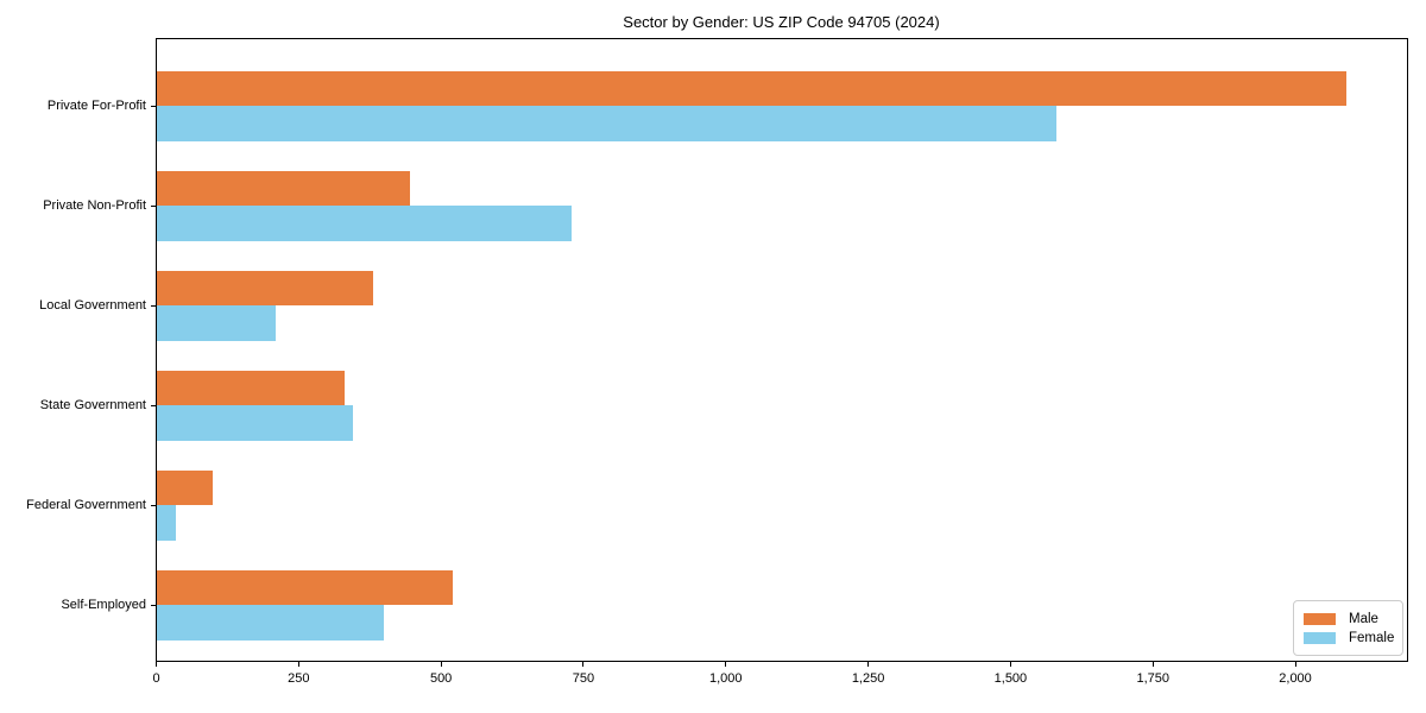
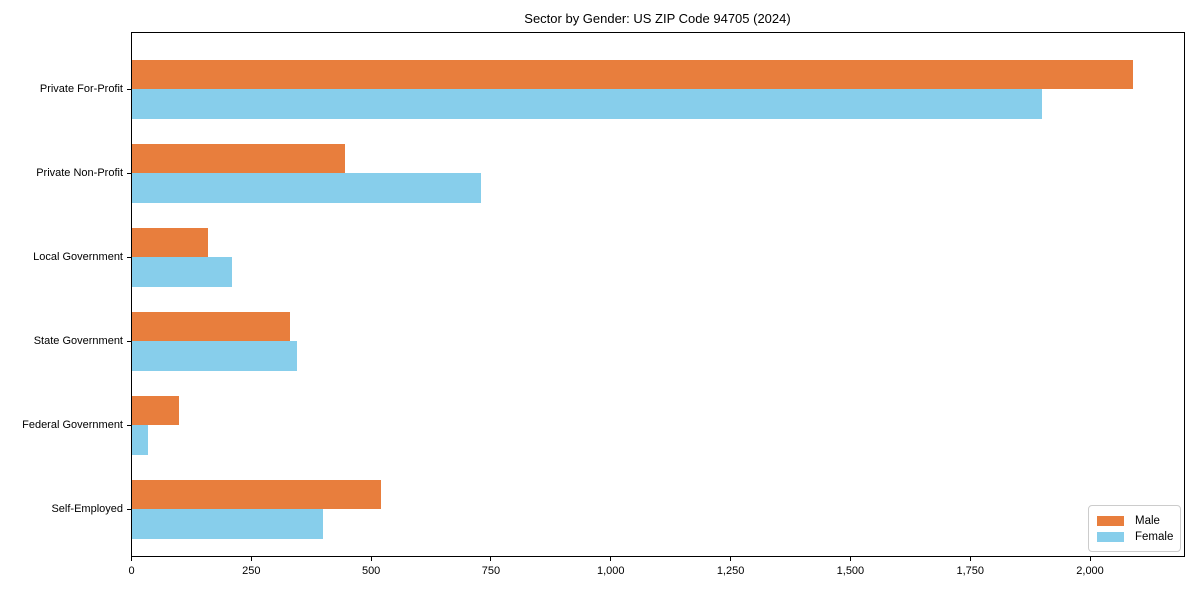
Female/Private For-Profit: 1580 -> 1900
Male/Local Government: 380 -> 160
